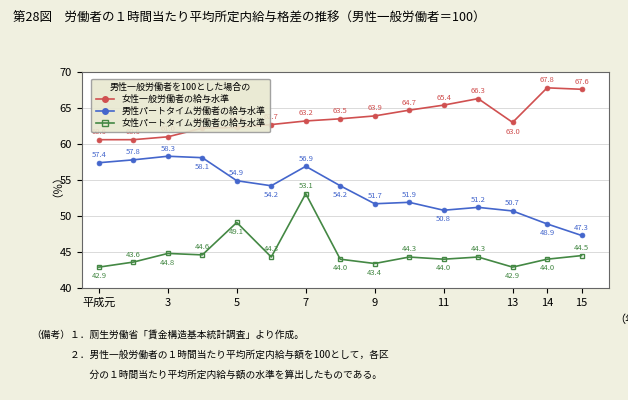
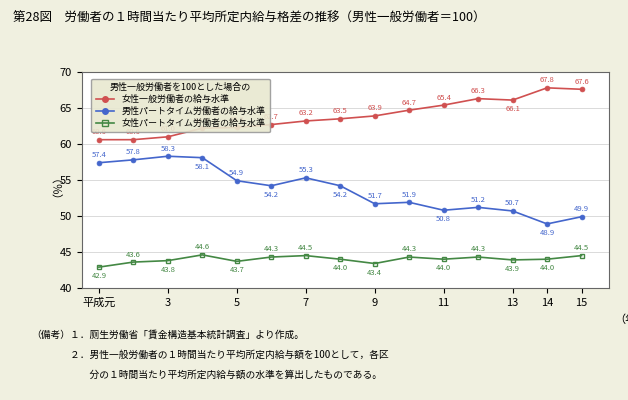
女性パートタイム労働者の給与水準/3: 44.8 -> 43.8
女性パートタイム労働者の給与水準/5: 49.1 -> 43.7
男性パートタイム労働者の給与水準/7: 56.9 -> 55.3
女性パートタイム労働者の給与水準/7: 53.1 -> 44.5
女性一般労働者の給与水準/13: 63.0 -> 66.1
女性パートタイム労働者の給与水準/13: 42.9 -> 43.9
男性パートタイム労働者の給与水準/15: 47.3 -> 49.9
